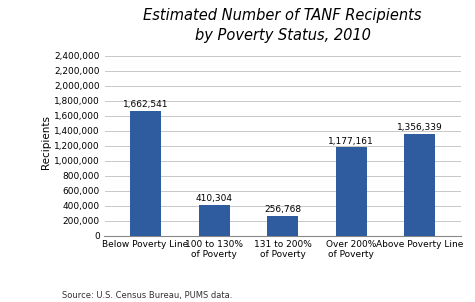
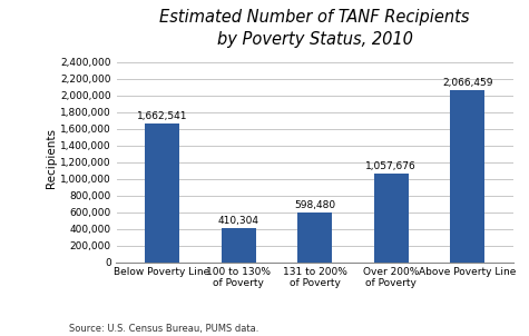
131 to 200% of Poverty: 256,768 -> 598,480
Over 200% of Poverty: 1,177,161 -> 1,057,676
Above Poverty Line: 1,356,339 -> 2,066,459
